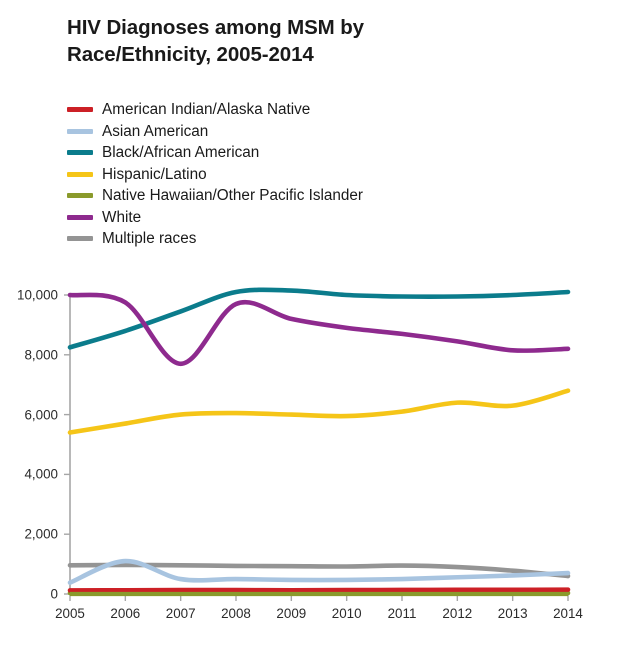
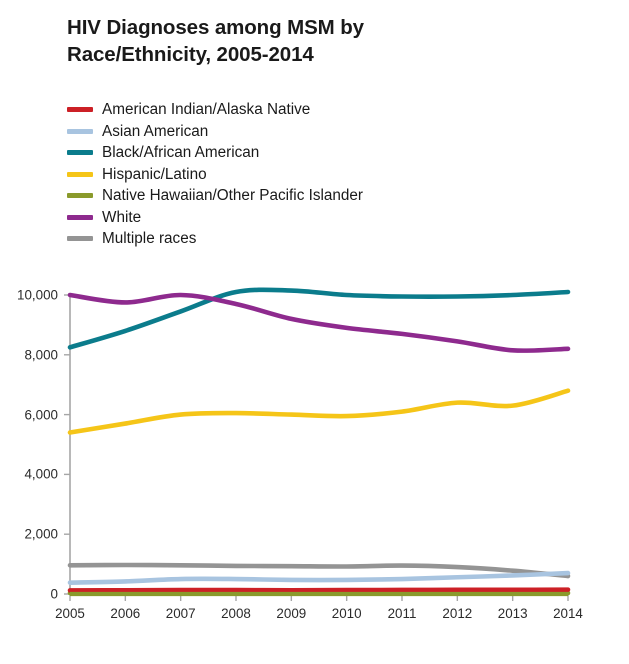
Asian American/2006: 1100 -> 400
White/2007: 7700 -> 10000
